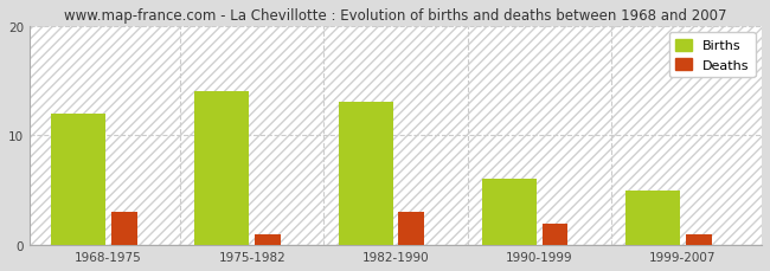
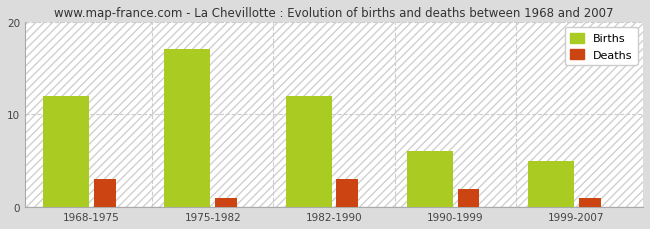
Births/1975-1982: 14 -> 17
Births/1982-1990: 13 -> 12
